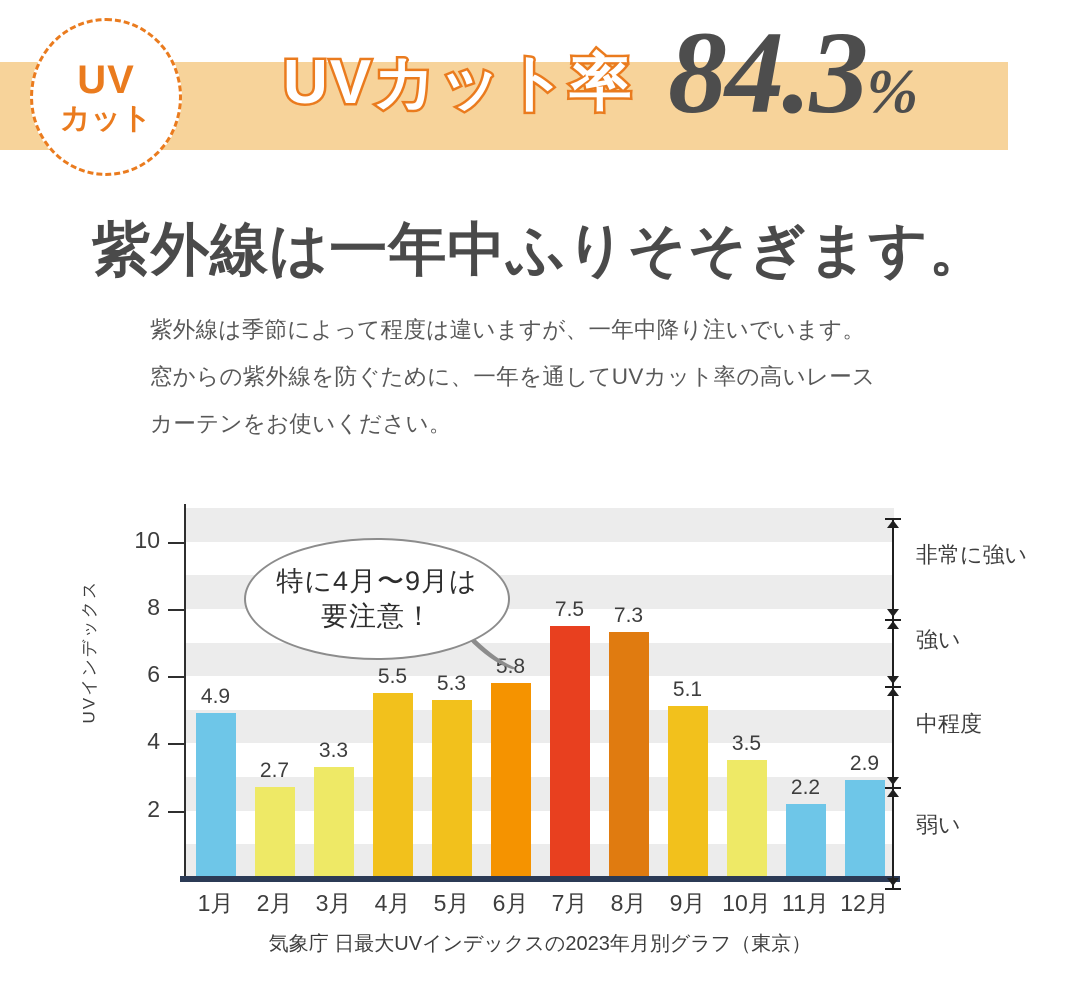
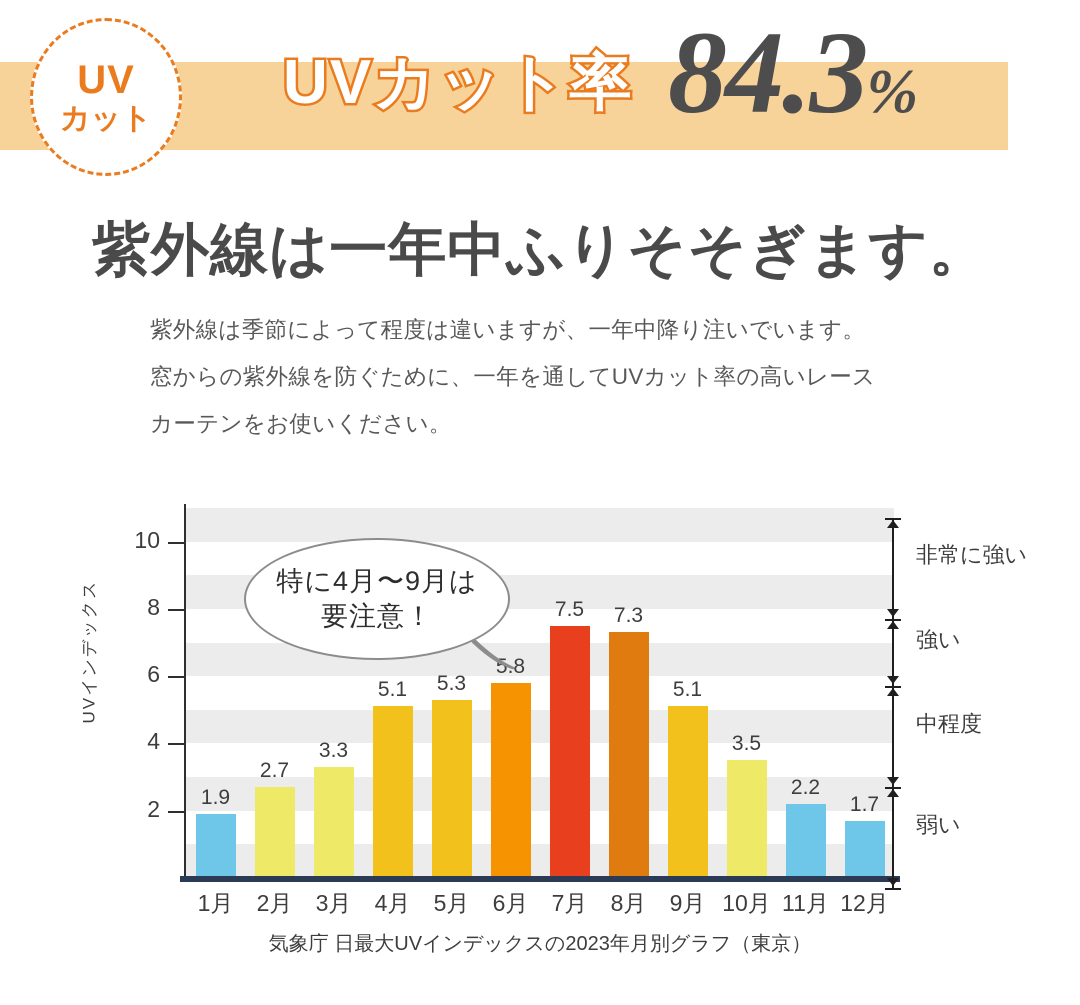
1月: 4.9 -> 1.9
4月: 5.5 -> 5.1
12月: 2.9 -> 1.7
